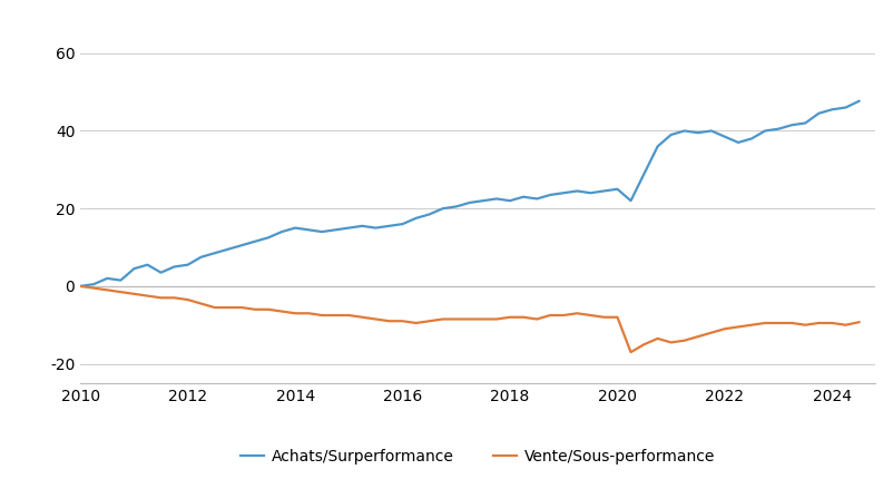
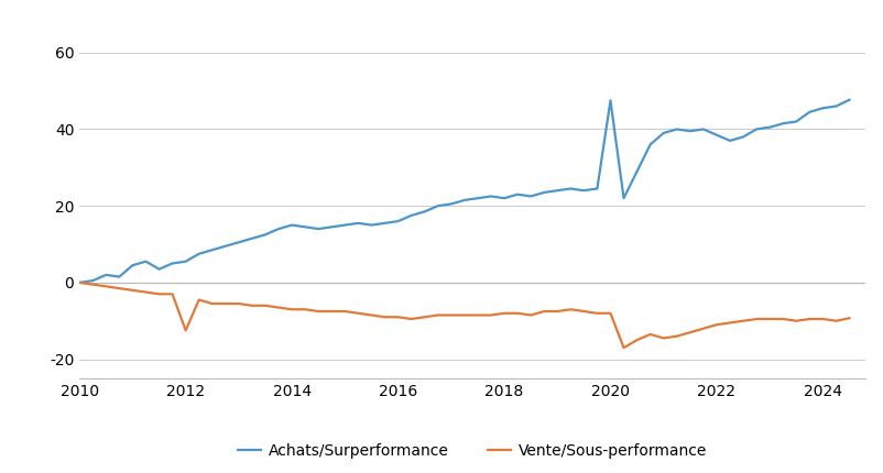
Vente/Sous-performance/2012: -3.5 -> -12.5
Achats/Surperformance/2020: 25.0 -> 47.5
